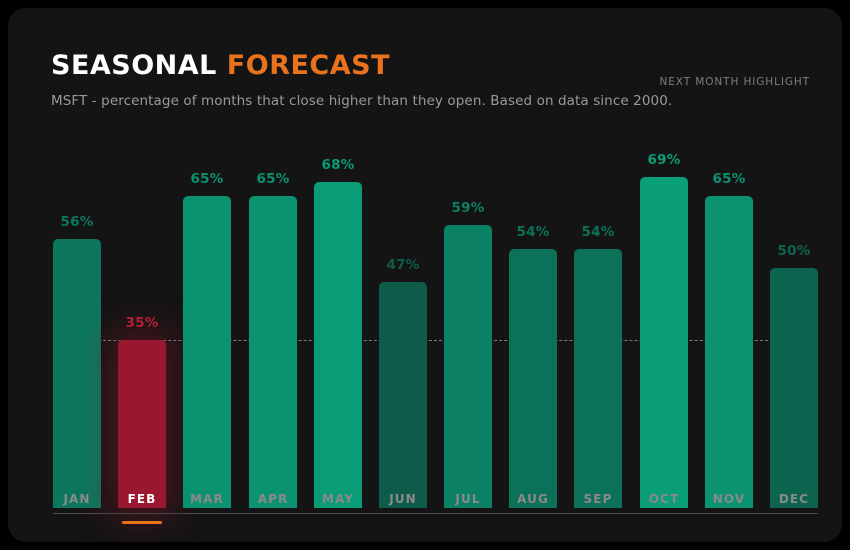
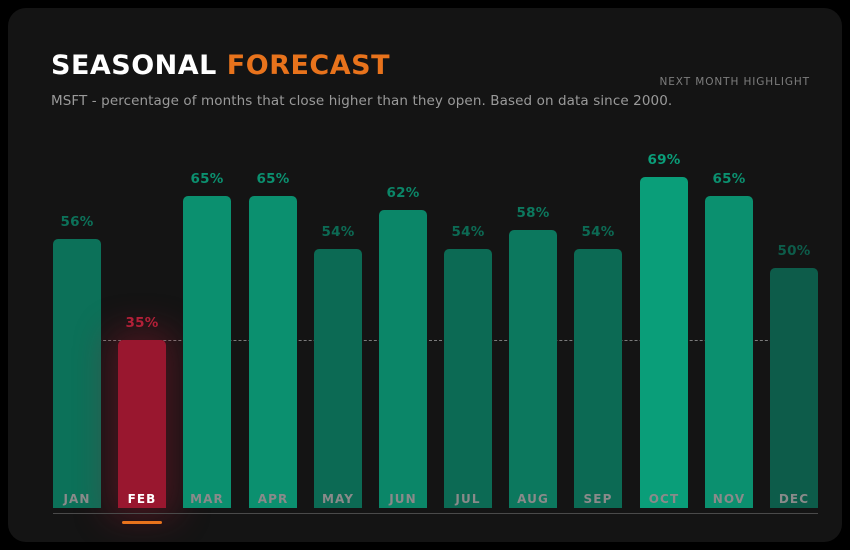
MAY: 68% -> 54%
JUN: 47% -> 62%
JUL: 59% -> 54%
AUG: 54% -> 58%
